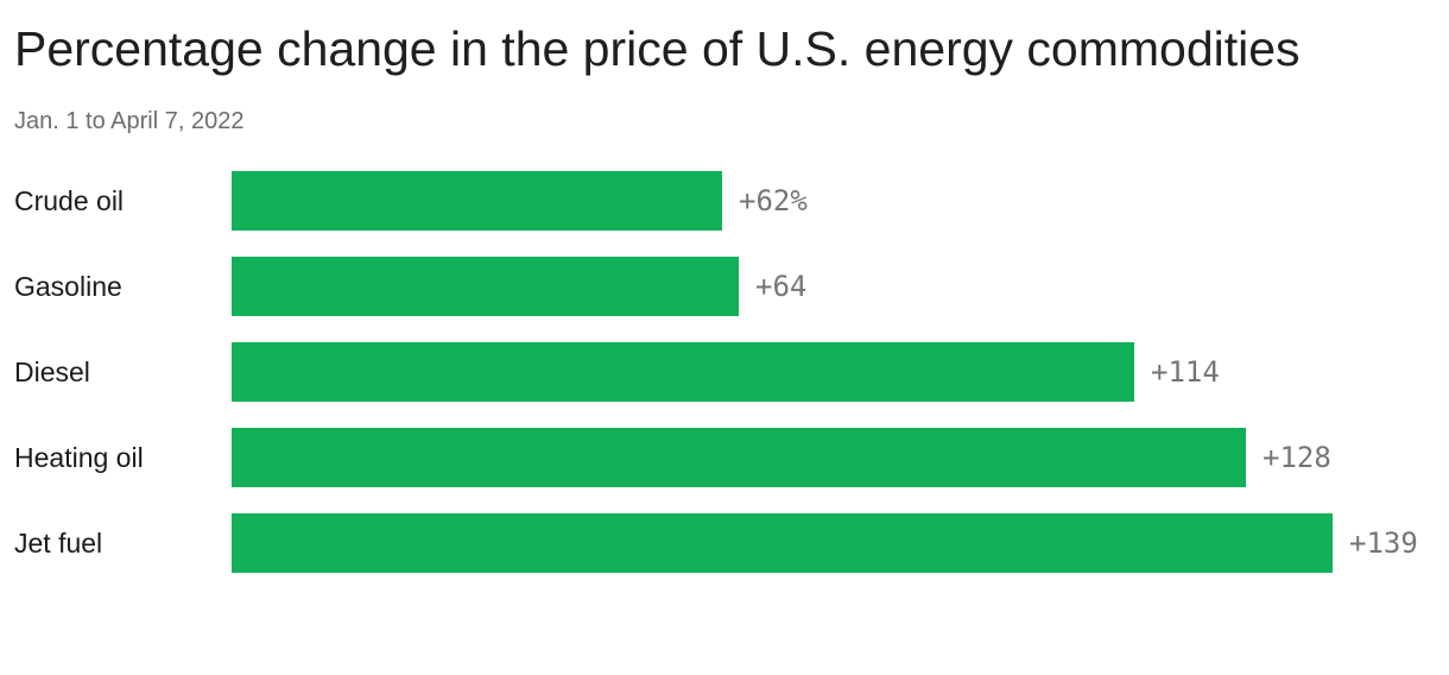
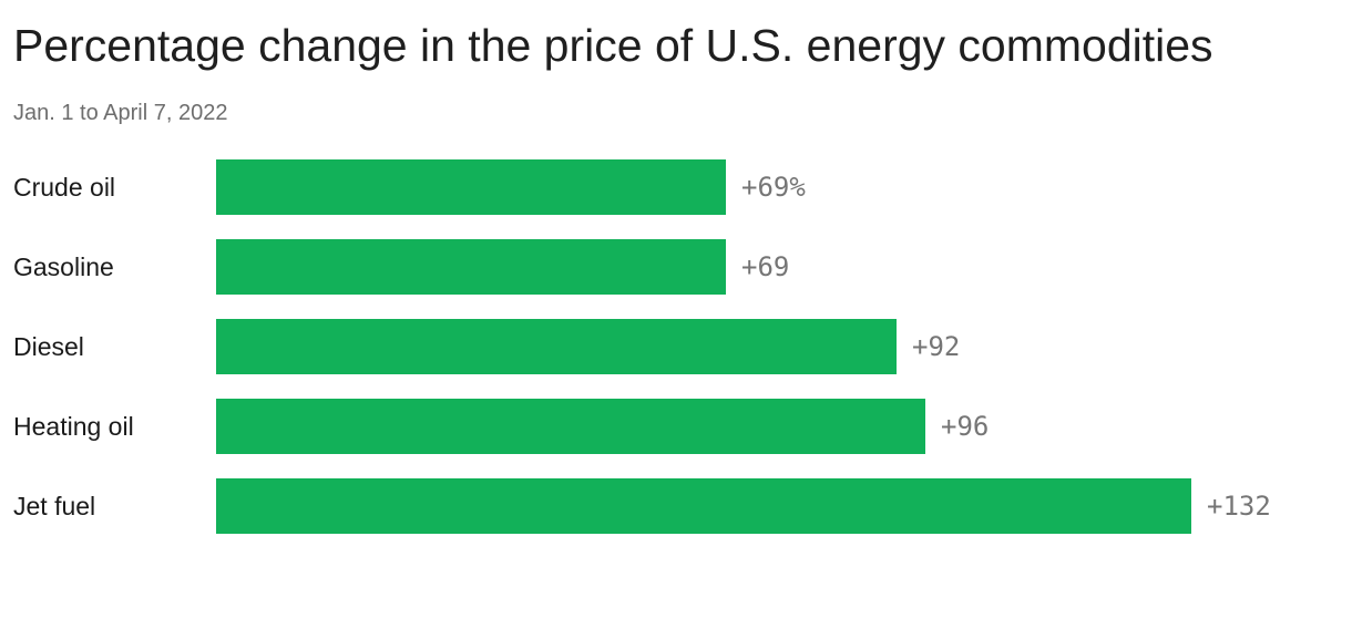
Crude oil: +62% -> +69%
Gasoline: +64 -> +69
Diesel: +114 -> +92
Heating oil: +128 -> +96
Jet fuel: +139 -> +132
